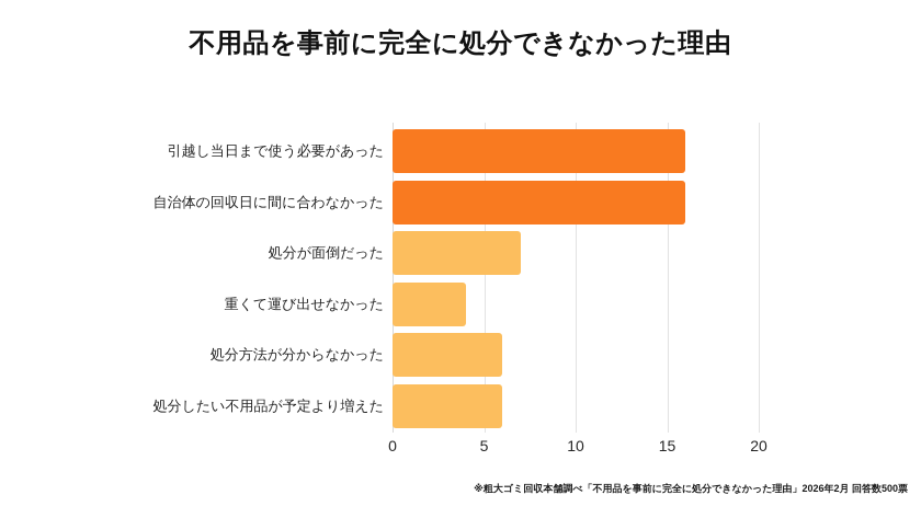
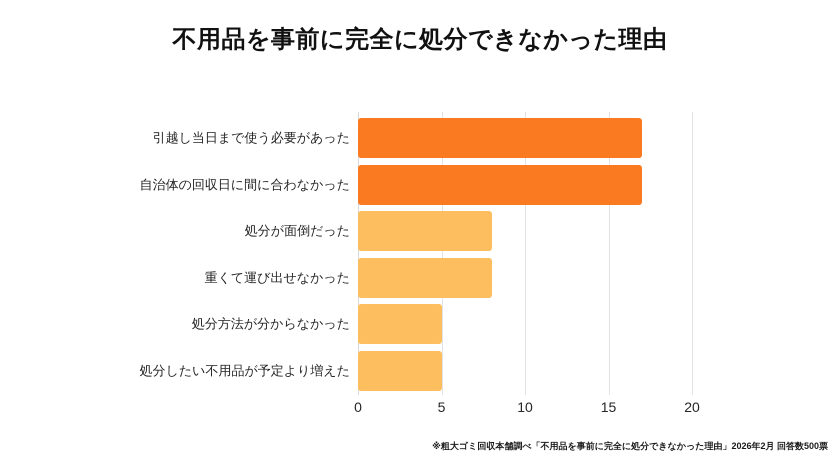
引越し当日まで使う必要があった: 16 -> 17
自治体の回収日に間に合わなかった: 16 -> 17
処分が面倒だった: 7 -> 8
重くて運び出せなかった: 4 -> 8
処分方法が分からなかった: 6 -> 5
処分したい不用品が予定より増えた: 6 -> 5
